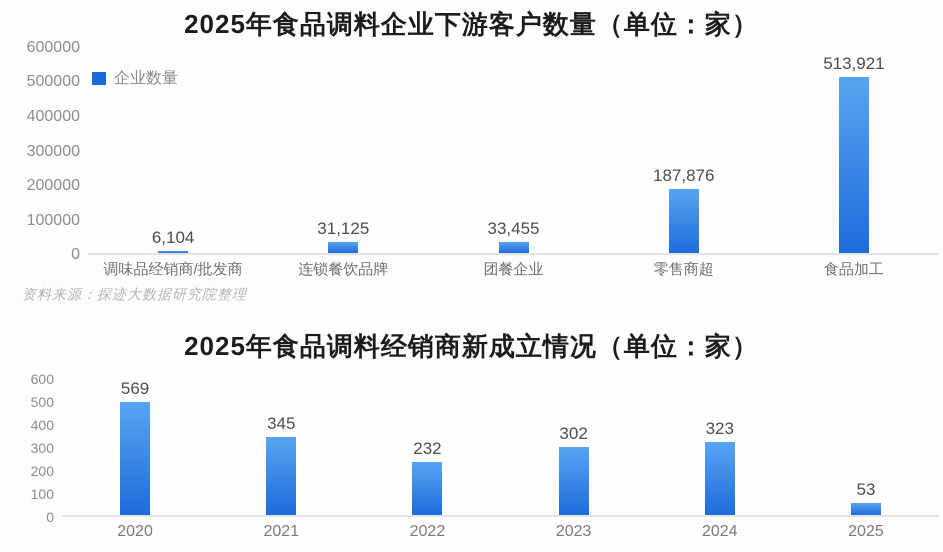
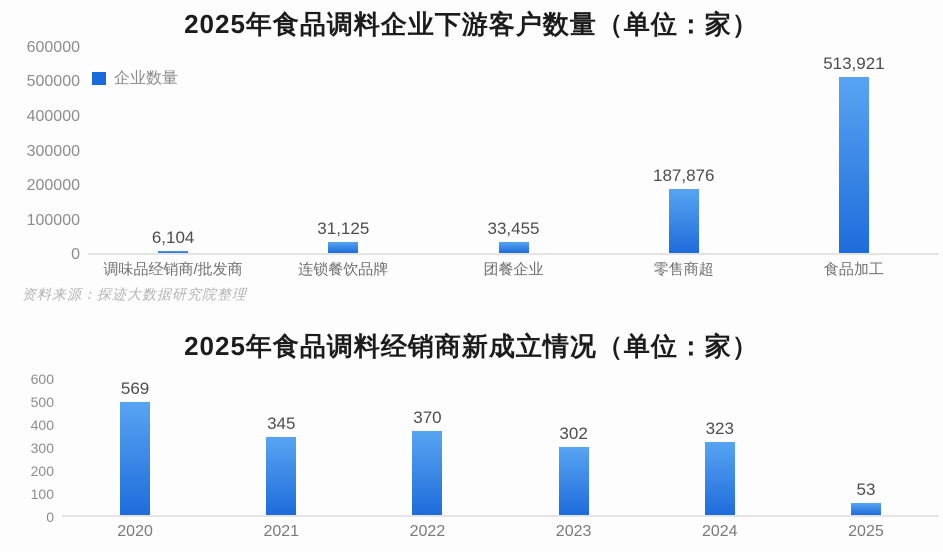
2025年食品调料经销商新成立情况（单位：家）/2022: 232 -> 370
